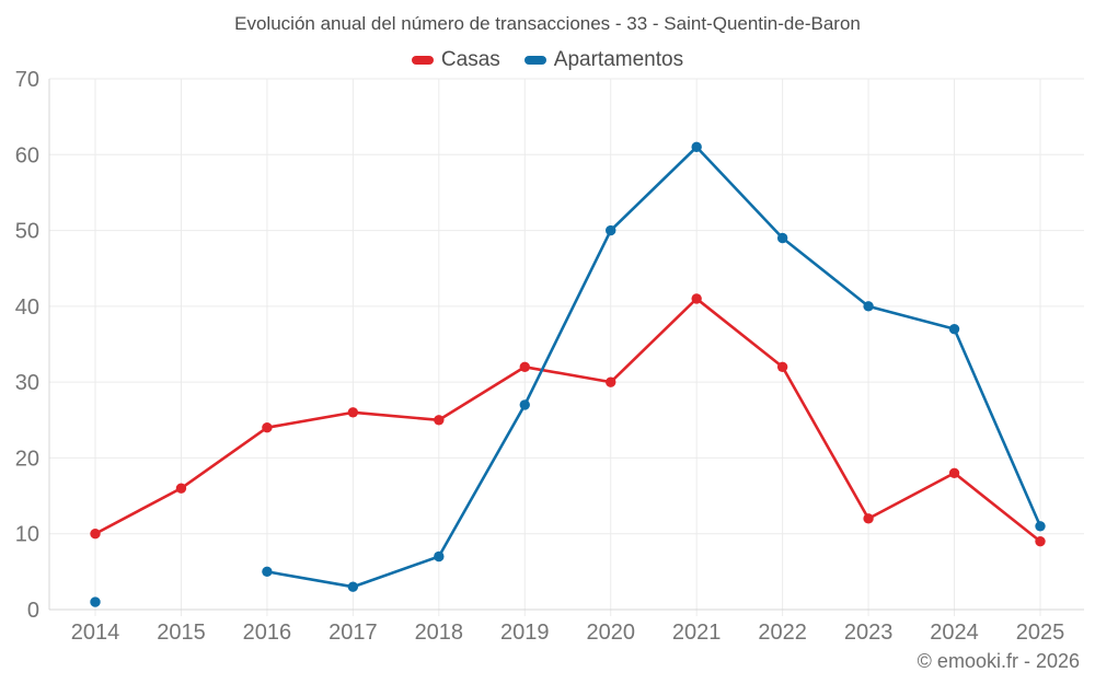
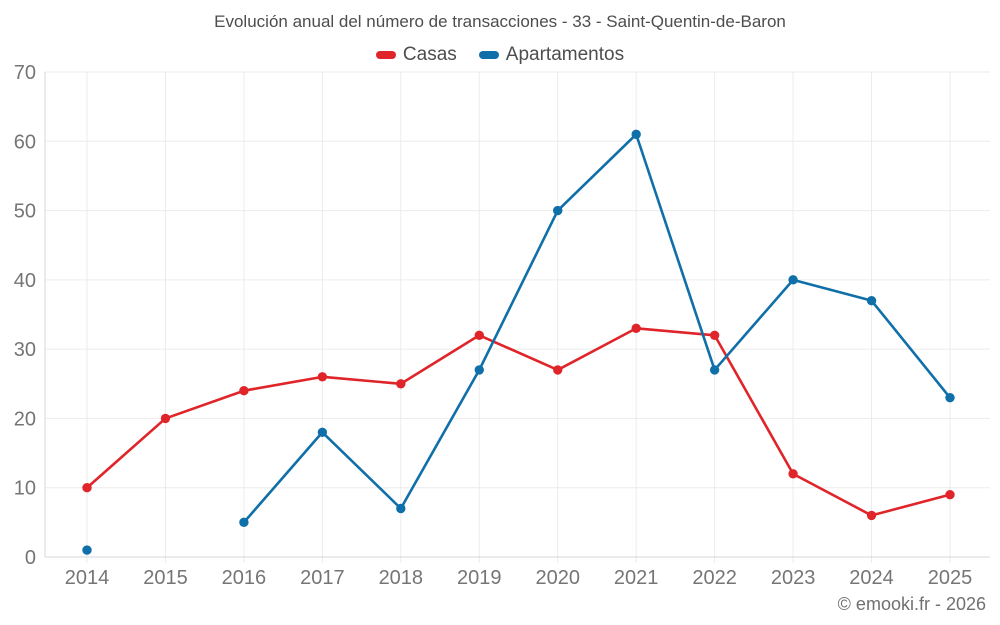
Casas/2015: 16 -> 20
Apartamentos/2017: 3 -> 18
Casas/2020: 30 -> 27
Casas/2021: 41 -> 33
Apartamentos/2022: 49 -> 27
Casas/2024: 18 -> 6
Apartamentos/2025: 11 -> 23
